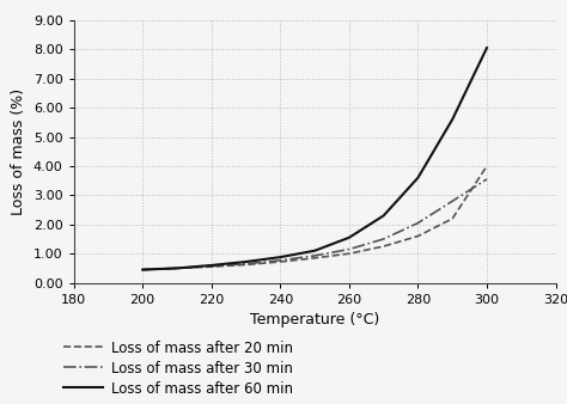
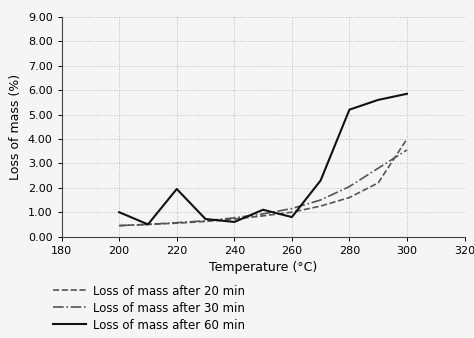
Loss of mass after 60 min/200: 0.45 -> 1.00
Loss of mass after 60 min/220: 0.60 -> 1.95
Loss of mass after 60 min/240: 0.88 -> 0.60
Loss of mass after 60 min/260: 1.55 -> 0.80
Loss of mass after 60 min/280: 3.60 -> 5.20
Loss of mass after 60 min/300: 8.05 -> 5.85
